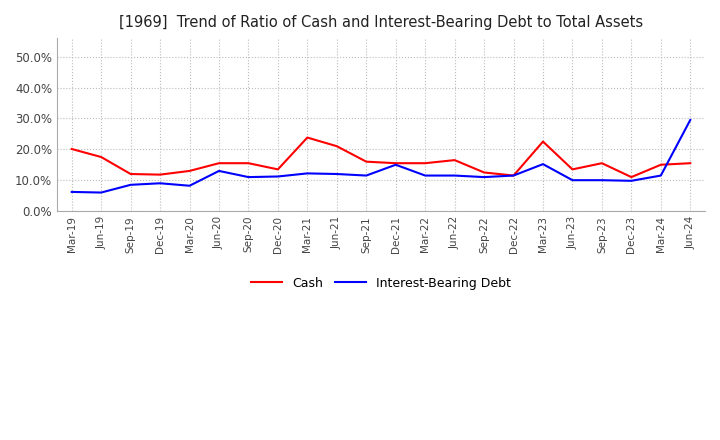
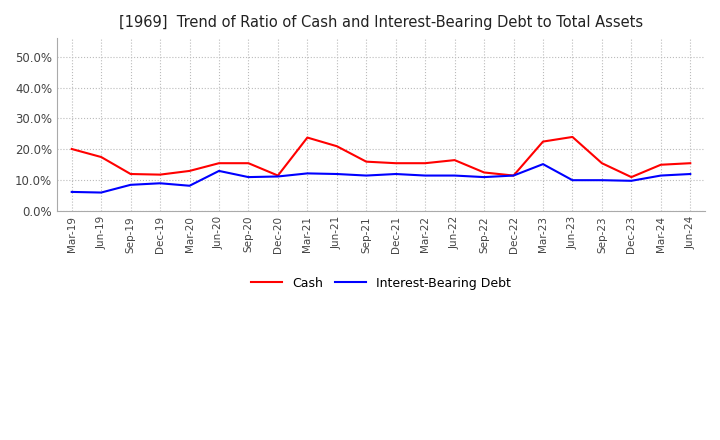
Cash/Dec-20: 13.5% -> 11.5%
Interest-Bearing Debt/Dec-21: 15.0% -> 12.0%
Cash/Jun-23: 13.5% -> 24.0%
Interest-Bearing Debt/Jun-24: 29.5% -> 12.0%
